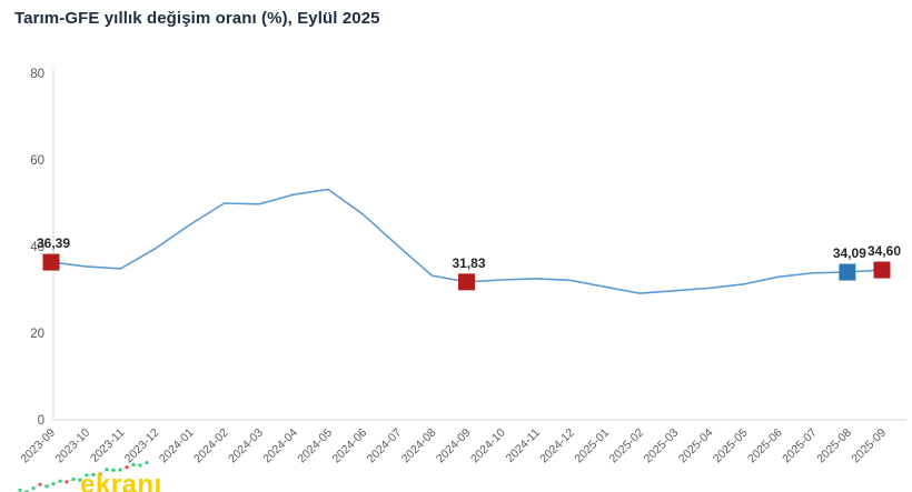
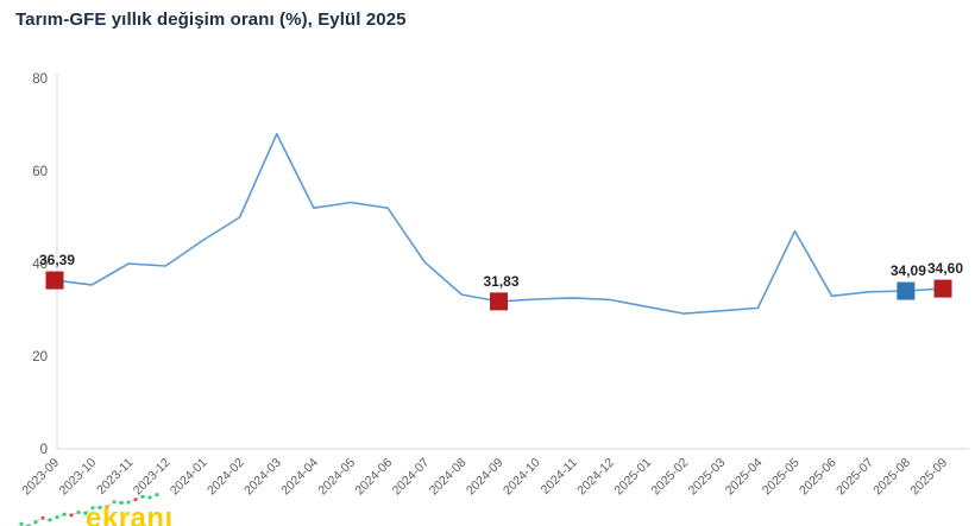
2023-11: 35 -> 40
2024-03: 50 -> 68
2024-06: 48 -> 52
2025-05: 31 -> 47
